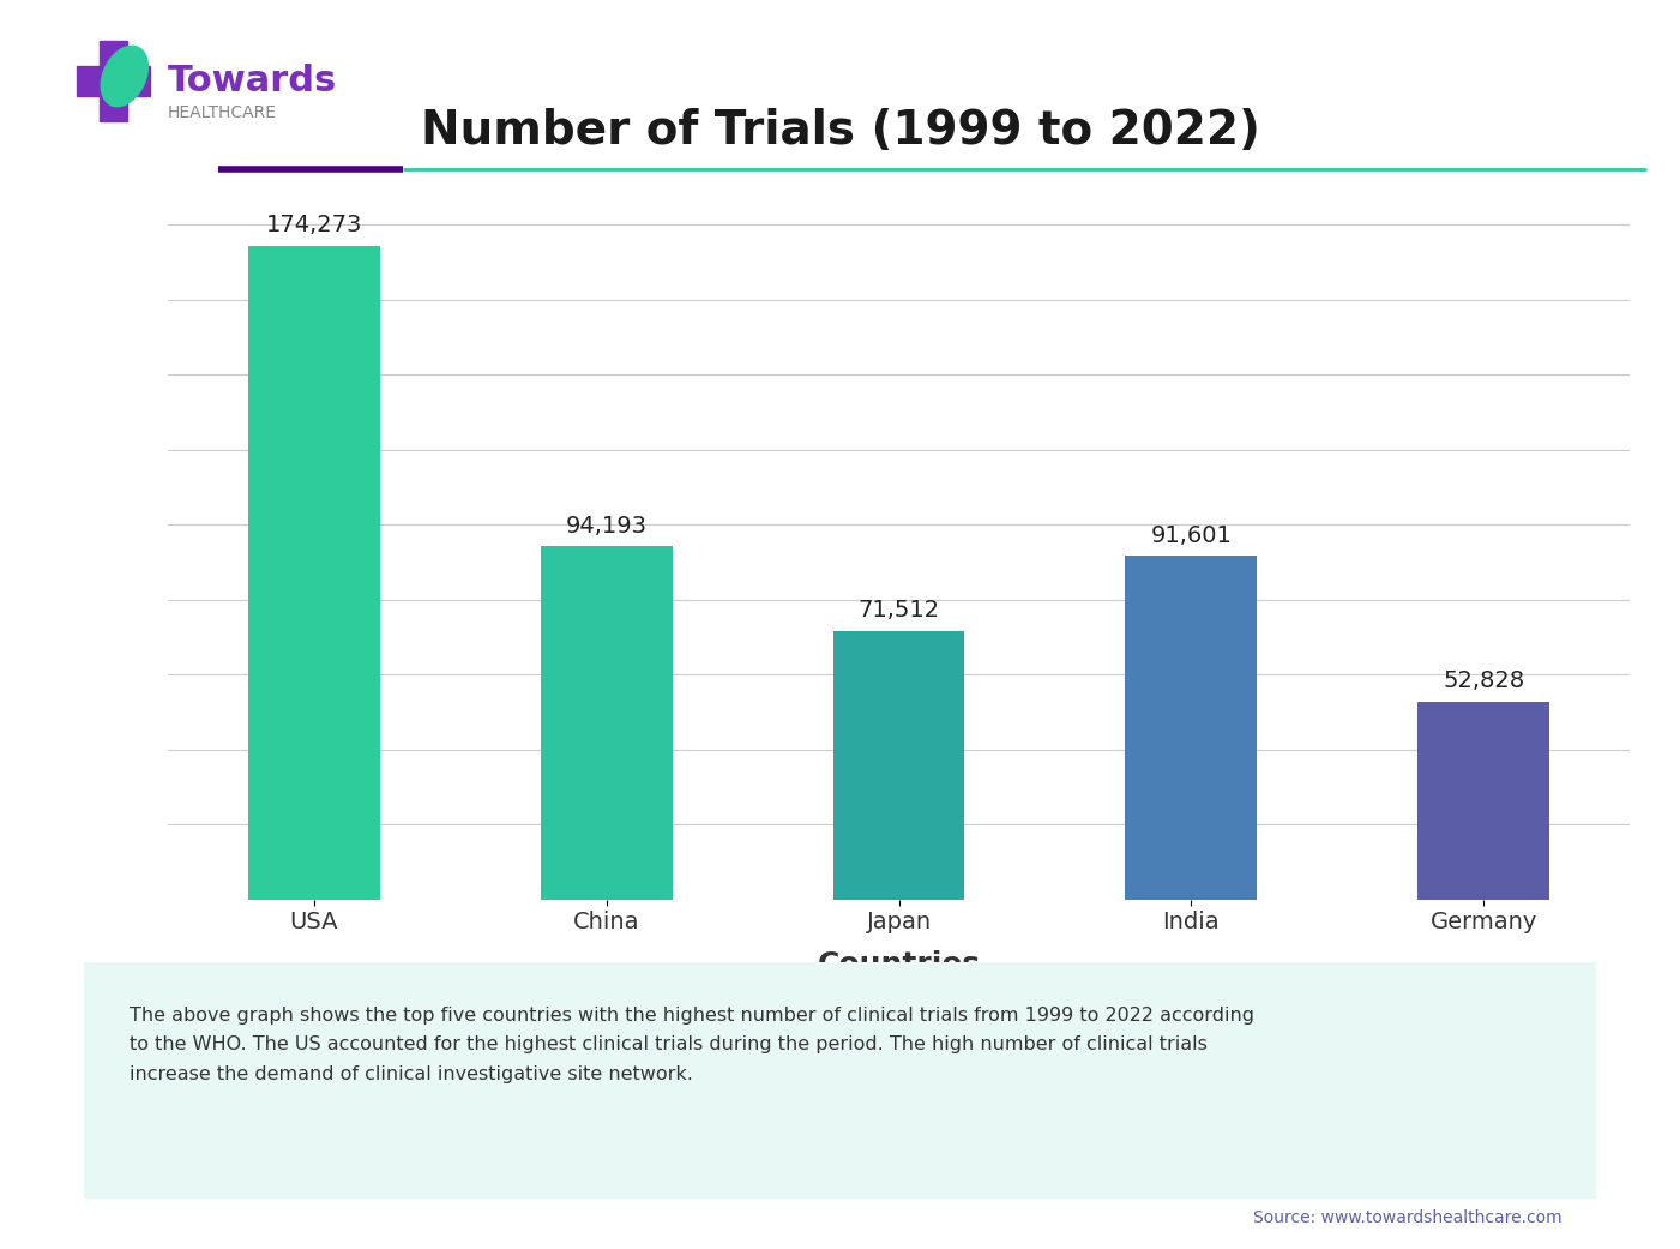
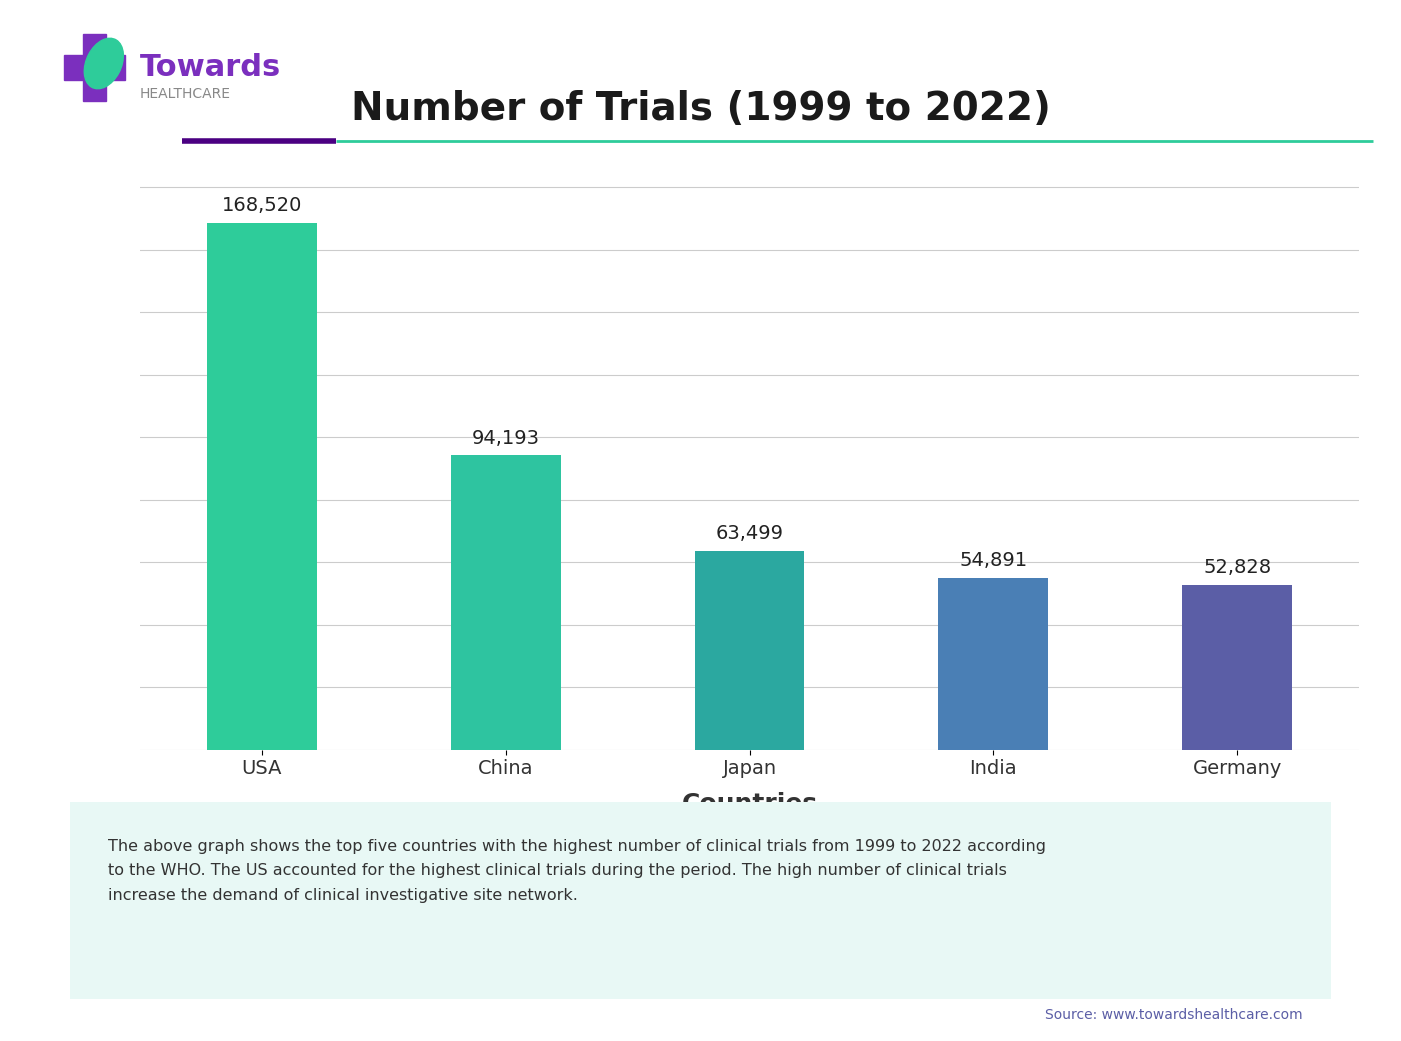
USA: 174,273 -> 168,520
Japan: 71,512 -> 63,499
India: 91,601 -> 54,891
